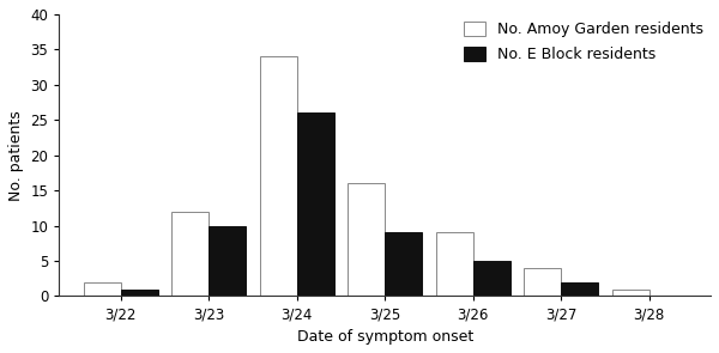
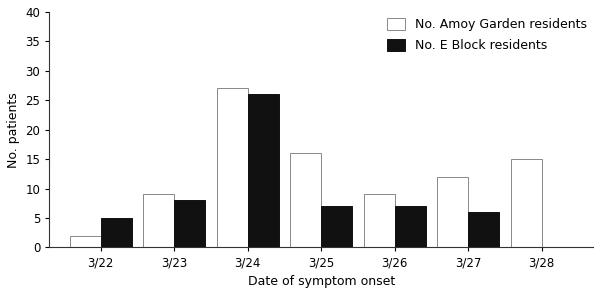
No. E Block residents/3/22: 1 -> 5
No. Amoy Garden residents/3/23: 12 -> 9
No. E Block residents/3/23: 10 -> 8
No. Amoy Garden residents/3/24: 34 -> 27
No. E Block residents/3/25: 9 -> 7
No. E Block residents/3/26: 5 -> 7
No. Amoy Garden residents/3/27: 4 -> 12
No. E Block residents/3/27: 2 -> 6
No. Amoy Garden residents/3/28: 1 -> 15
